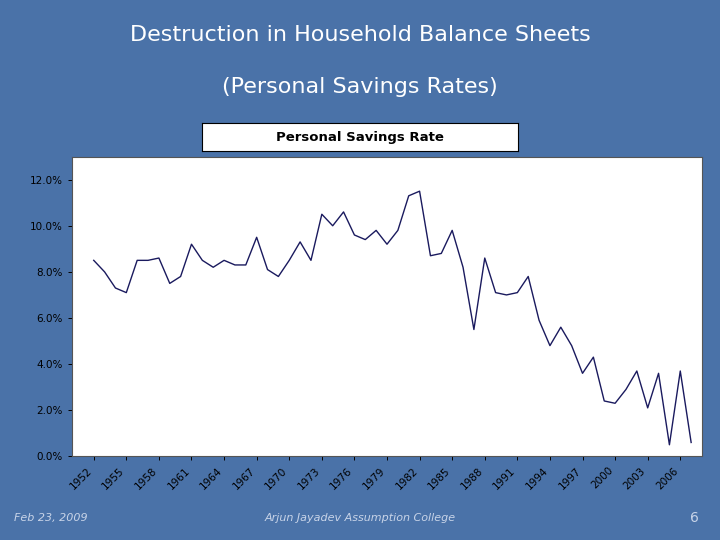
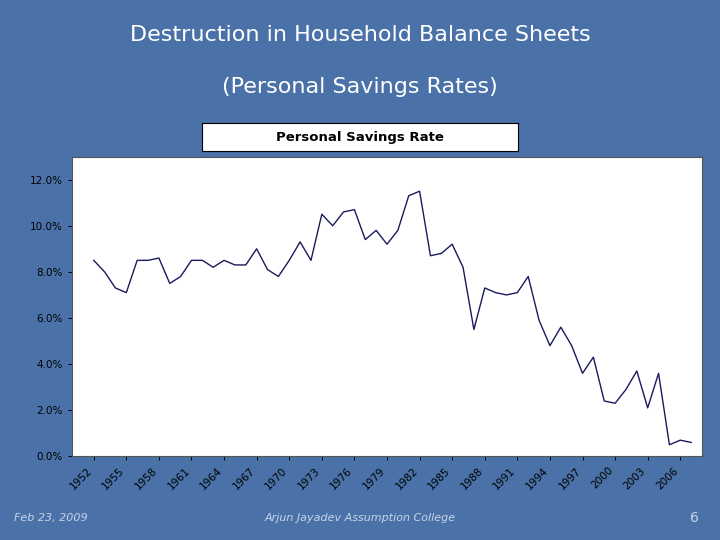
1961: 9.2% -> 8.5%
1967: 9.5% -> 9.0%
1976: 9.6% -> 10.7%
1985: 9.8% -> 9.2%
1988: 8.6% -> 7.3%
2006: 3.7% -> 0.7%
